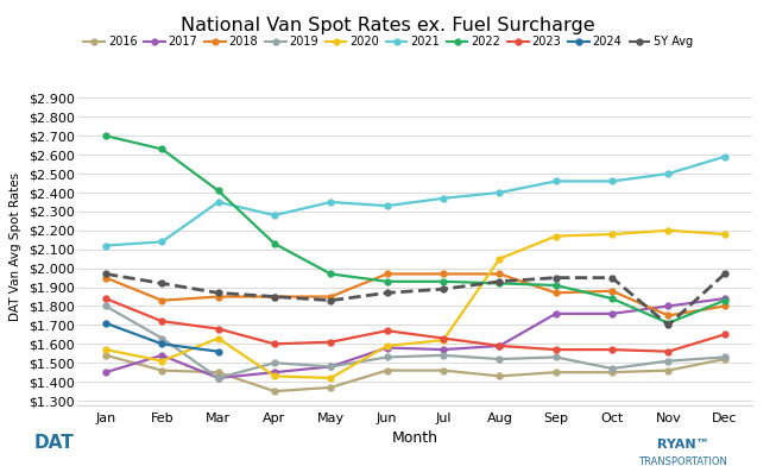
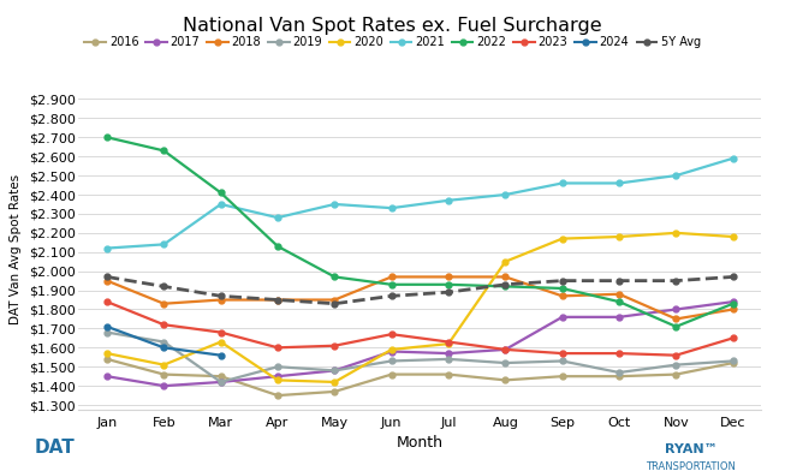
2019/Jan: $1.80 -> $1.68
2017/Feb: $1.54 -> $1.40
5Y Avg/Nov: $1.70 -> $1.95
